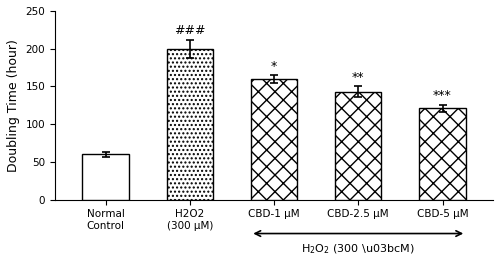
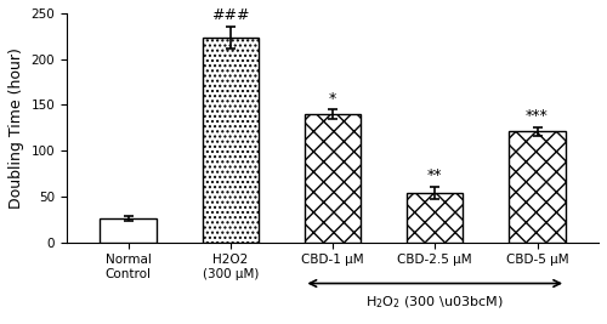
Normal Control: 60 -> 26
H2O2 (300 μM): 200 -> 224
CBD-1 μM: 160 -> 140
CBD-2.5 μM: 143 -> 54
